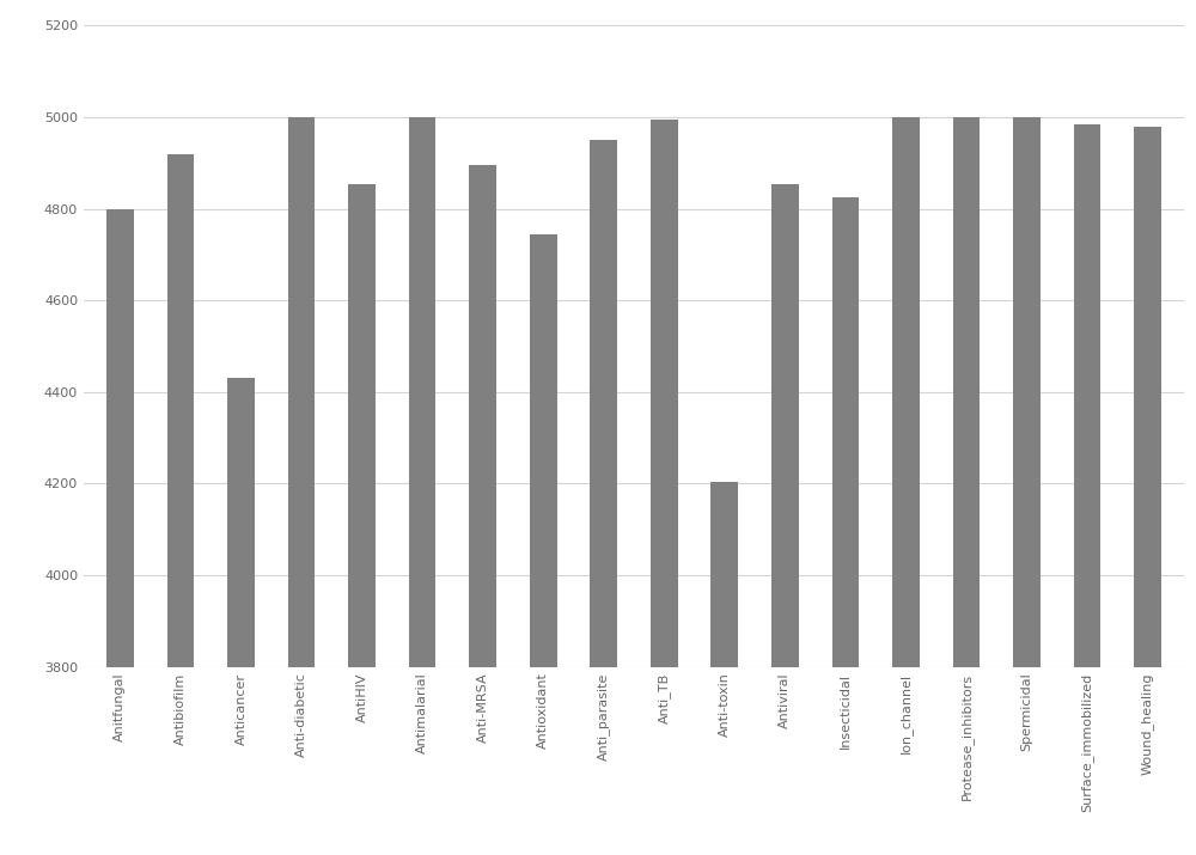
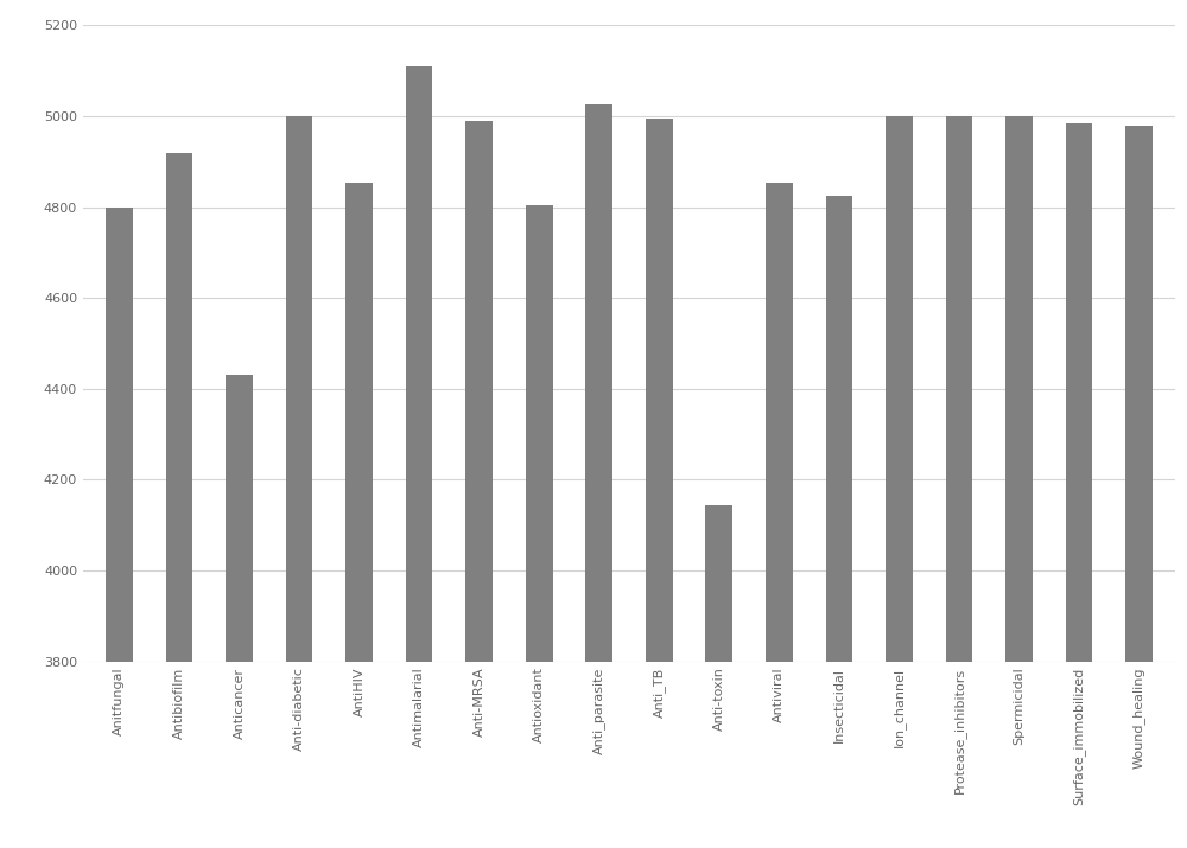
Antimalarial: 5000 -> 5110
Anti-MRSA: 4895 -> 4990
Antioxidant: 4745 -> 4805
Anti_parasite: 4950 -> 5025
Anti-toxin: 4205 -> 4145
